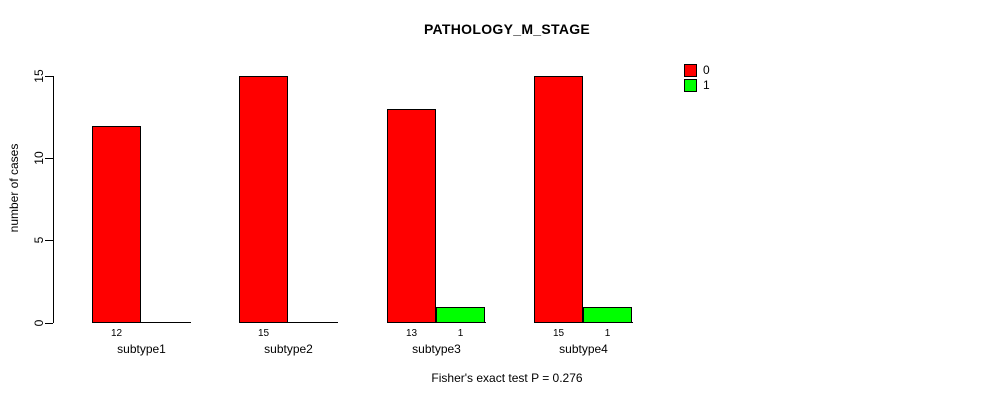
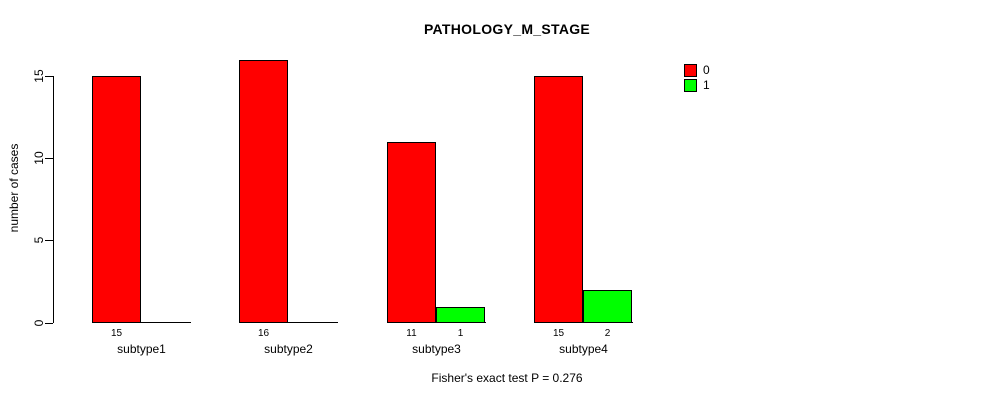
0/subtype1: 12 -> 15
0/subtype2: 15 -> 16
0/subtype3: 13 -> 11
1/subtype4: 1 -> 2
